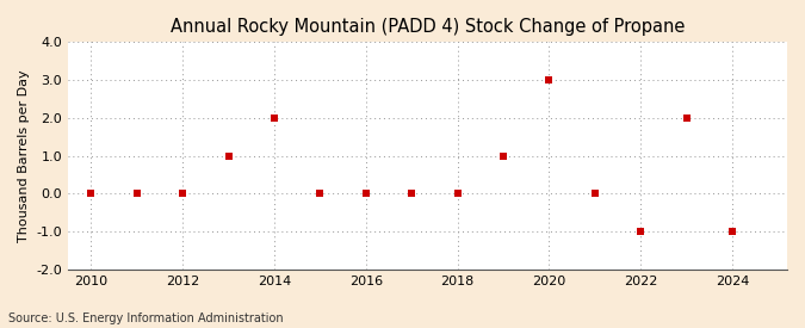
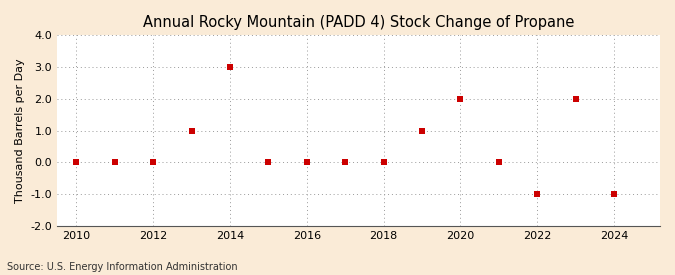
2014: 2 -> 3
2020: 3 -> 2
